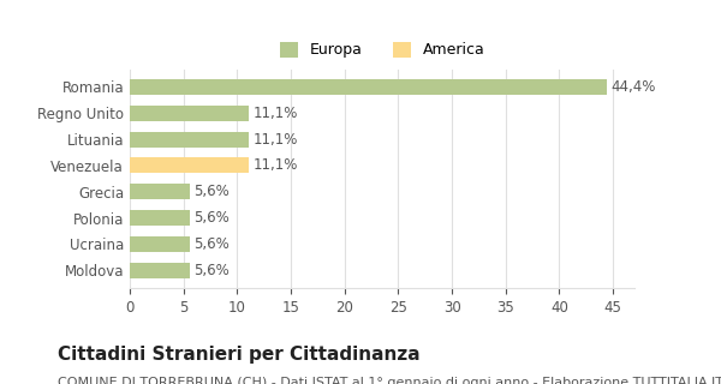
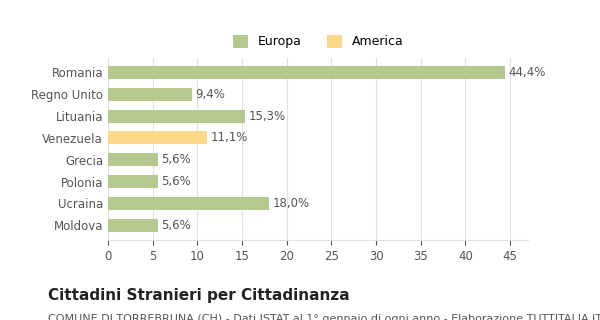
Regno Unito: 11,1% -> 9,4%
Lituania: 11,1% -> 15,3%
Ucraina: 5,6% -> 18,0%
